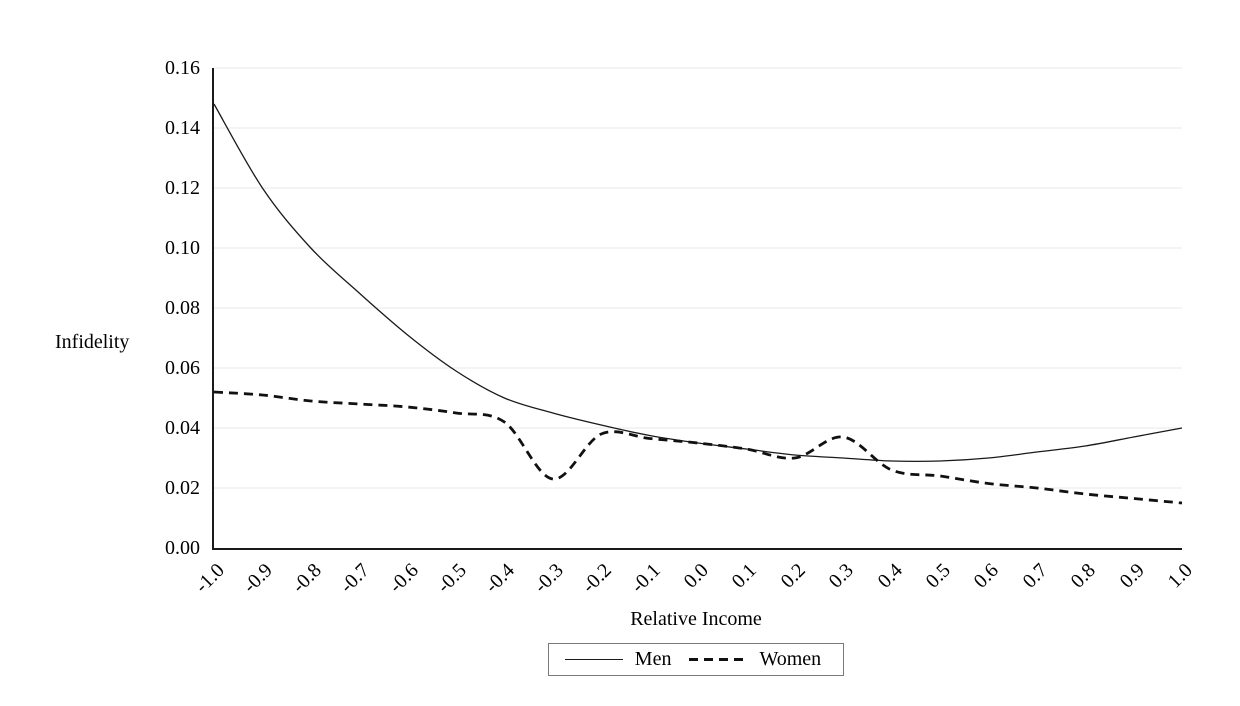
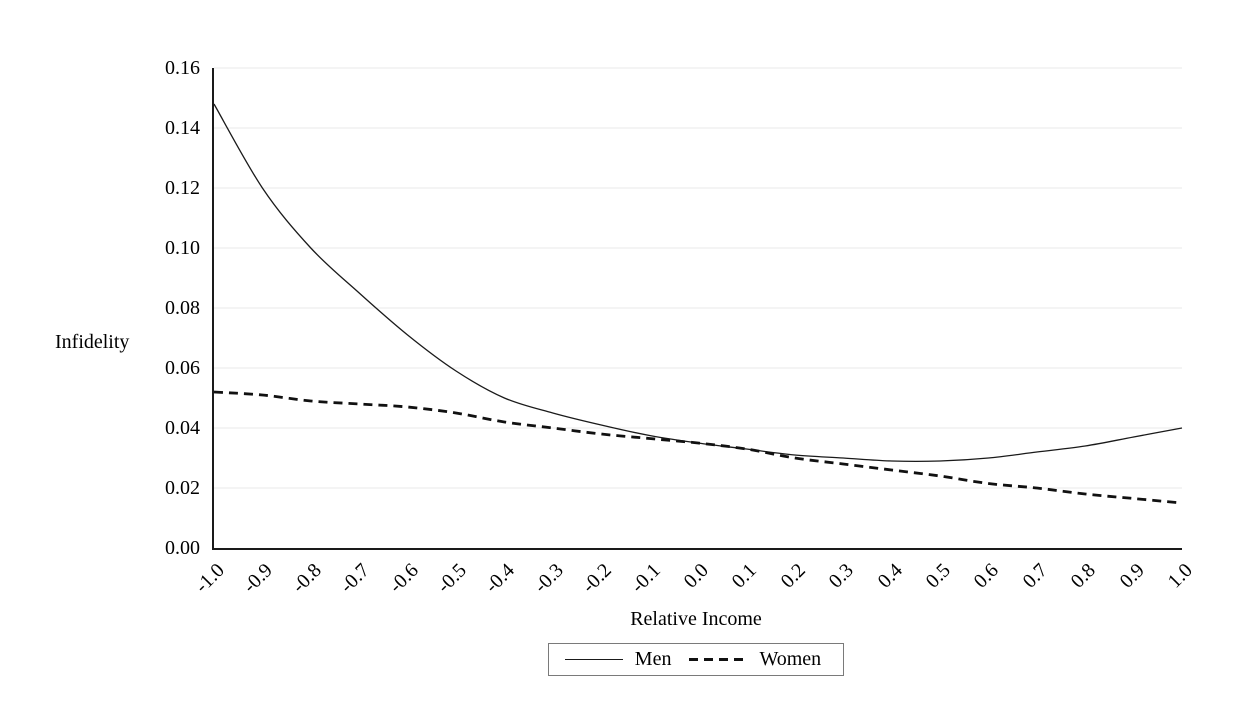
Women/-0.3: 0.023 -> 0.040
Women/0.3: 0.037 -> 0.028
